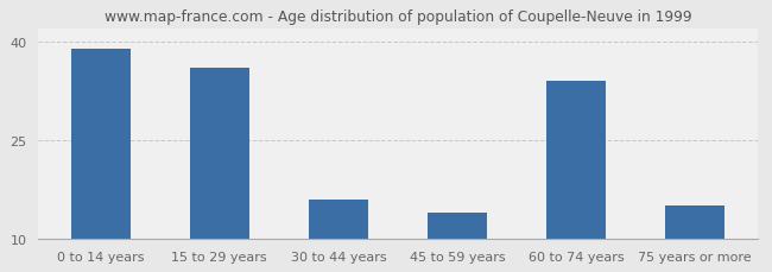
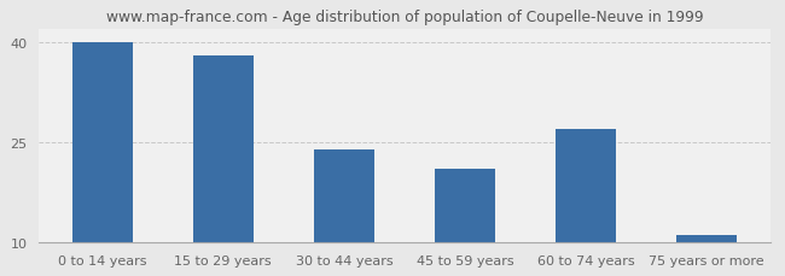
0 to 14 years: 39 -> 40
15 to 29 years: 36 -> 38
30 to 44 years: 16 -> 24
45 to 59 years: 14 -> 21
60 to 74 years: 34 -> 27
75 years or more: 15 -> 11
